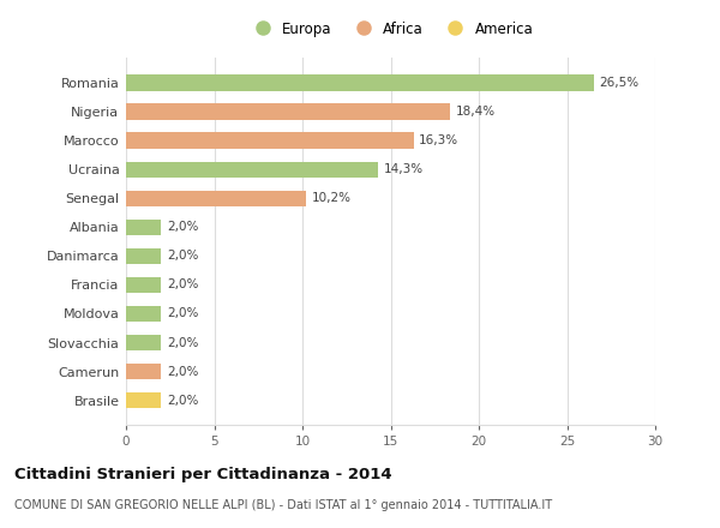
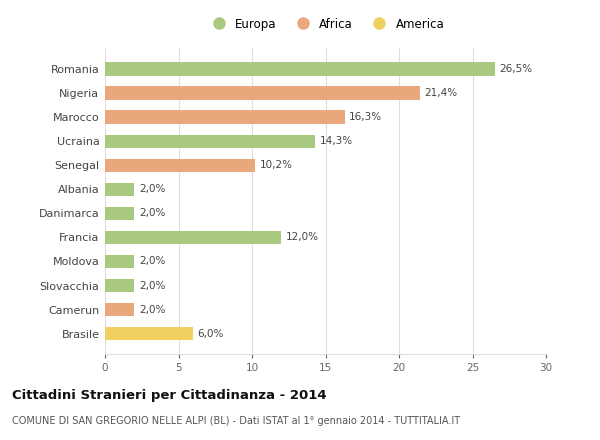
Nigeria: 18,4% -> 21,4%
Francia: 2,0% -> 12,0%
Brasile: 2,0% -> 6,0%
